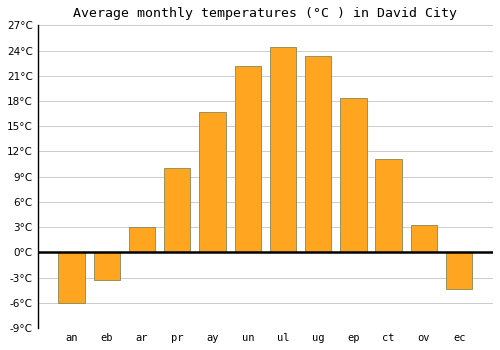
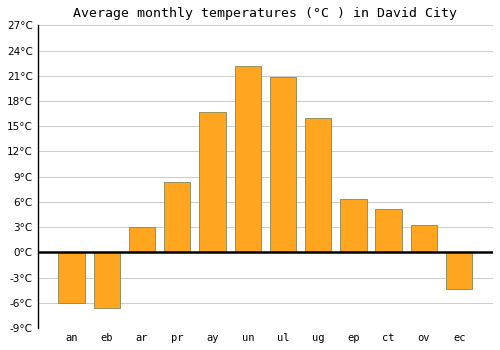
eb: -3.3°C -> -6.6°C
pr: 10.0°C -> 8.4°C
ul: 24.4°C -> 20.8°C
ug: 23.3°C -> 16.0°C
ep: 18.3°C -> 6.4°C
ct: 11.1°C -> 5.2°C
